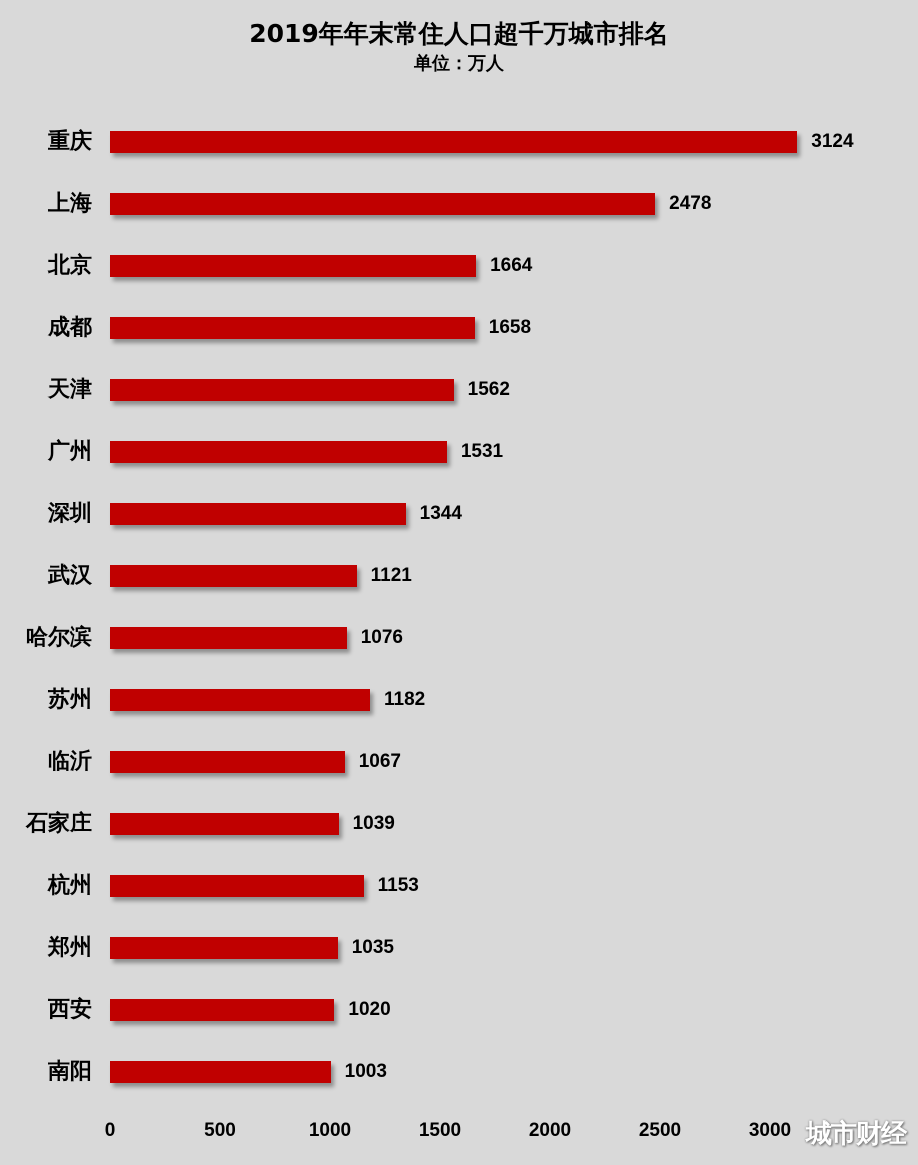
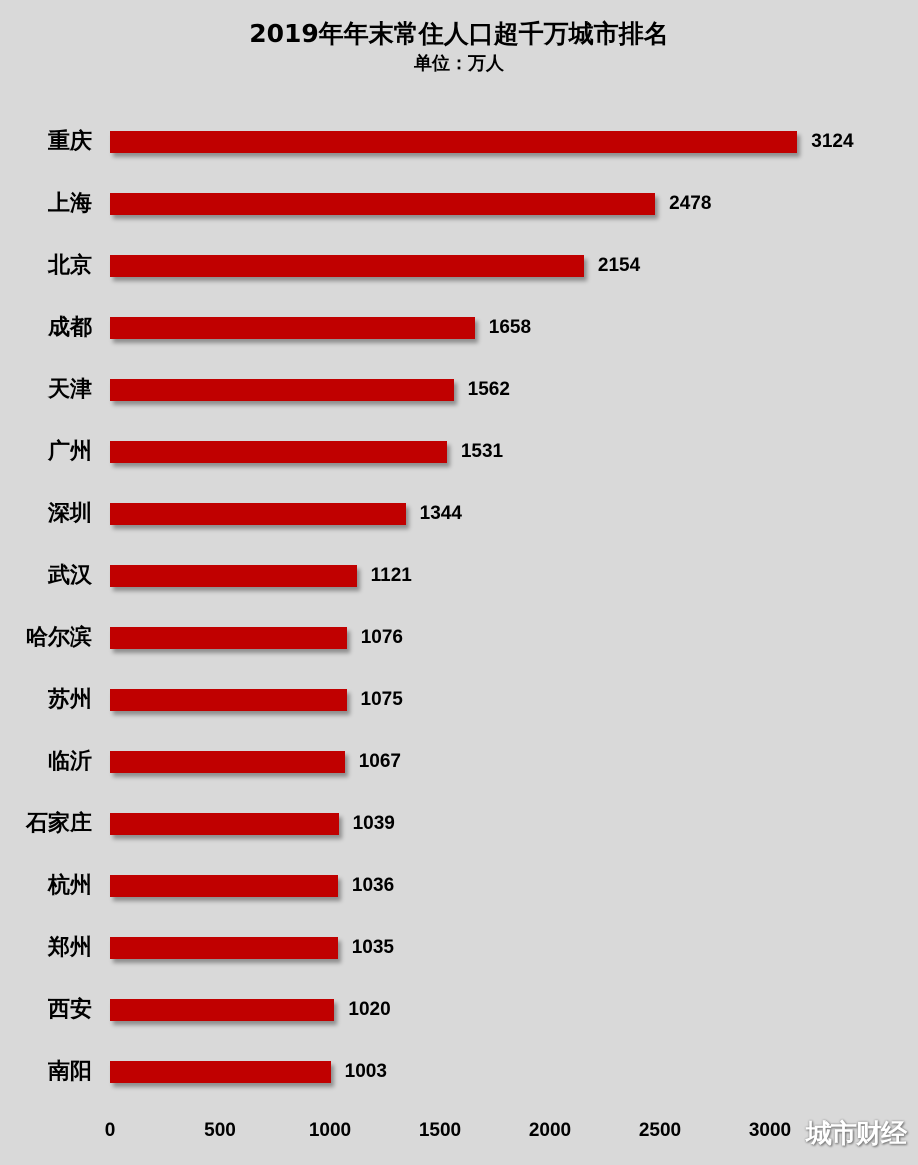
北京: 1664 -> 2154
苏州: 1182 -> 1075
杭州: 1153 -> 1036
